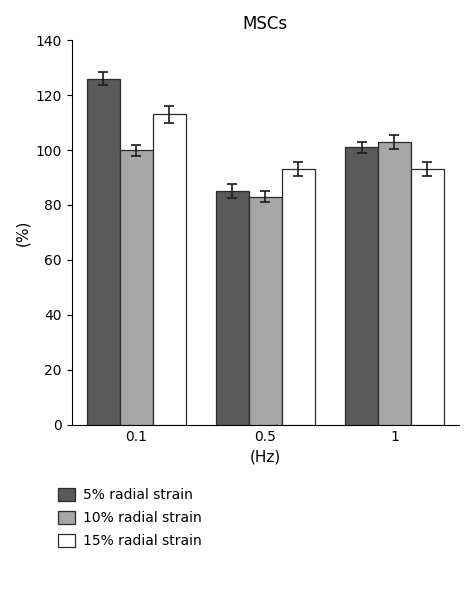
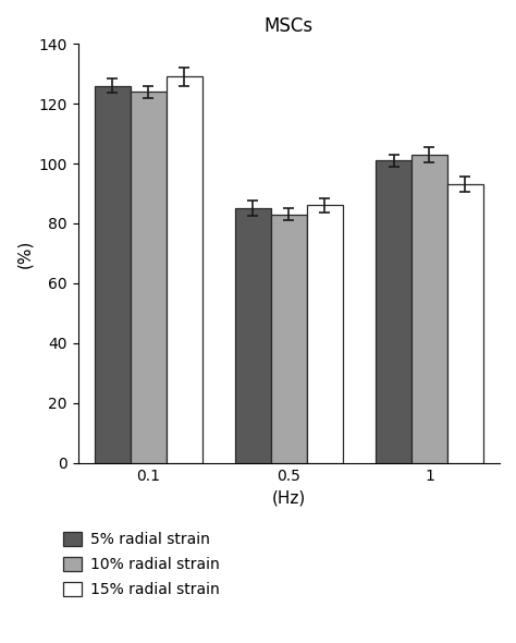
10% radial strain/0.1: 100 -> 124
15% radial strain/0.1: 113 -> 129
15% radial strain/0.5: 93 -> 86
